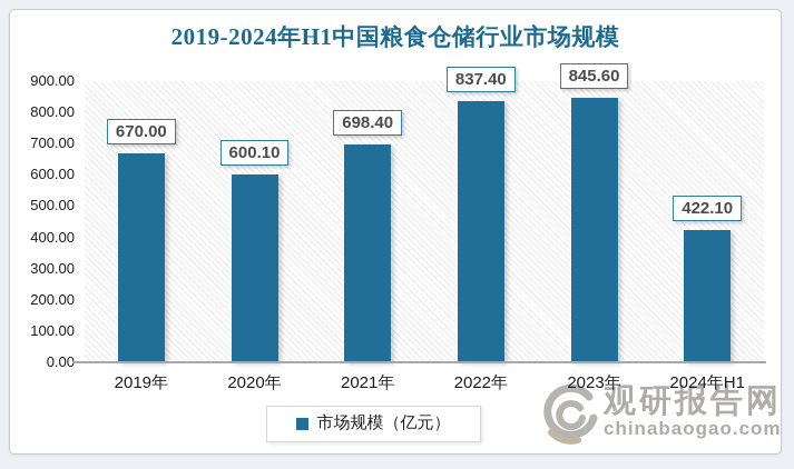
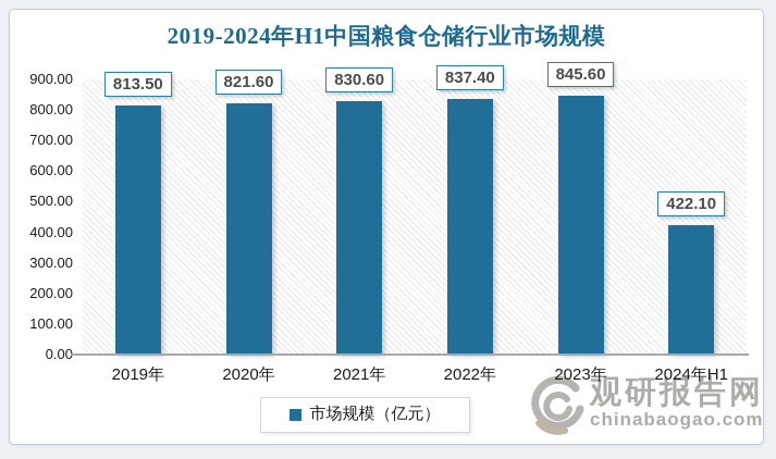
2019年: 670.00 -> 813.50
2020年: 600.10 -> 821.60
2021年: 698.40 -> 830.60
